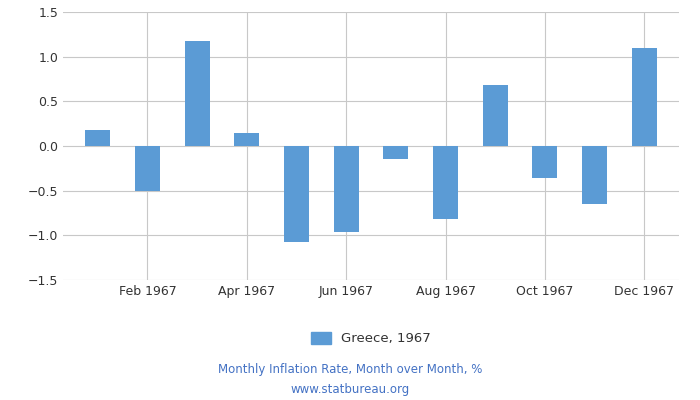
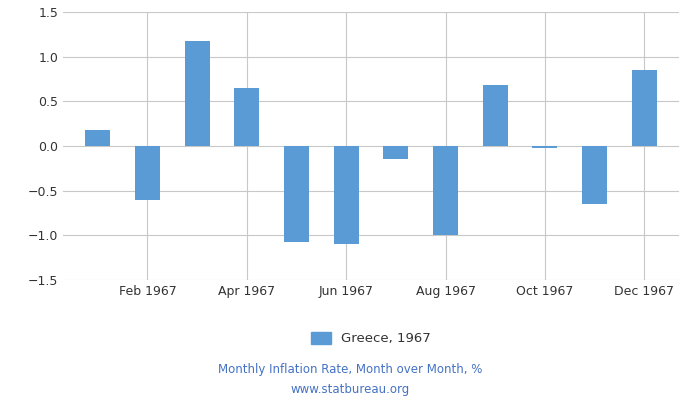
Feb 1967: -0.50 -> -0.60
Apr 1967: 0.14 -> 0.65
Jun 1967: -0.96 -> -1.10
Aug 1967: -0.82 -> -1.00
Oct 1967: -0.36 -> -0.02
Dec 1967: 1.10 -> 0.85
